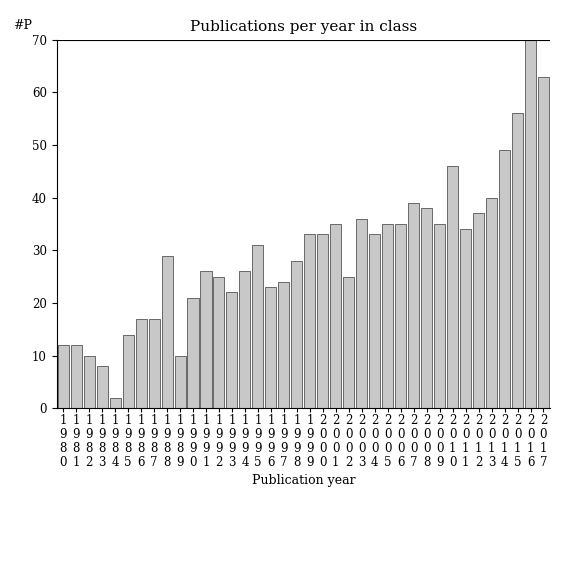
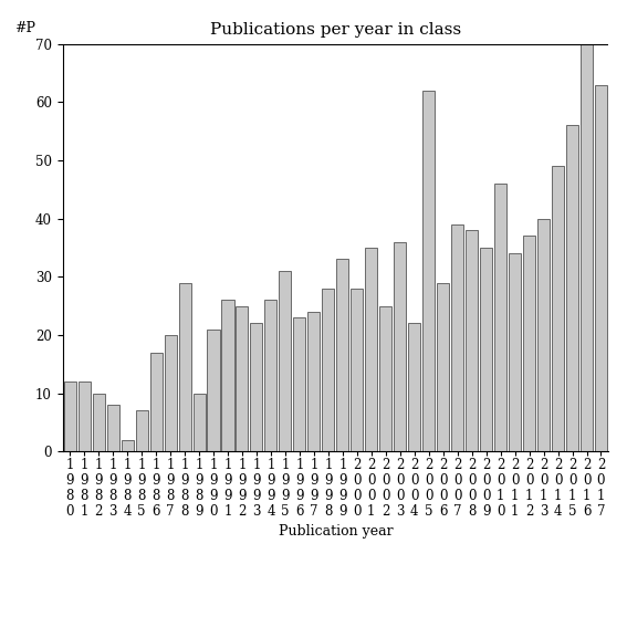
1 9 8 5: 14 -> 7
1 9 8 7: 17 -> 20
2 0 0 0: 33 -> 28
2 0 0 4: 33 -> 22
2 0 0 5: 35 -> 62
2 0 0 6: 35 -> 29
